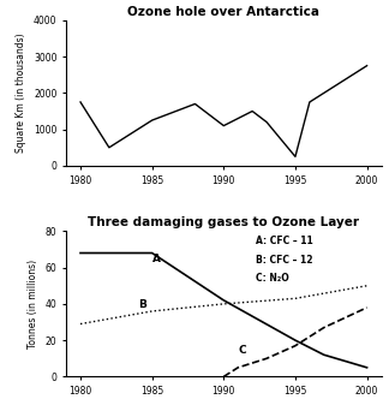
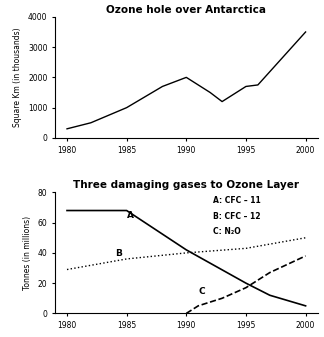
Ozone hole over Antarctica/1980: 1750 -> 300
Ozone hole over Antarctica/1985: 1250 -> 1000
Ozone hole over Antarctica/1990: 1100 -> 2000
Ozone hole over Antarctica/1995: 250 -> 1700
Ozone hole over Antarctica/2000: 2750 -> 3500
